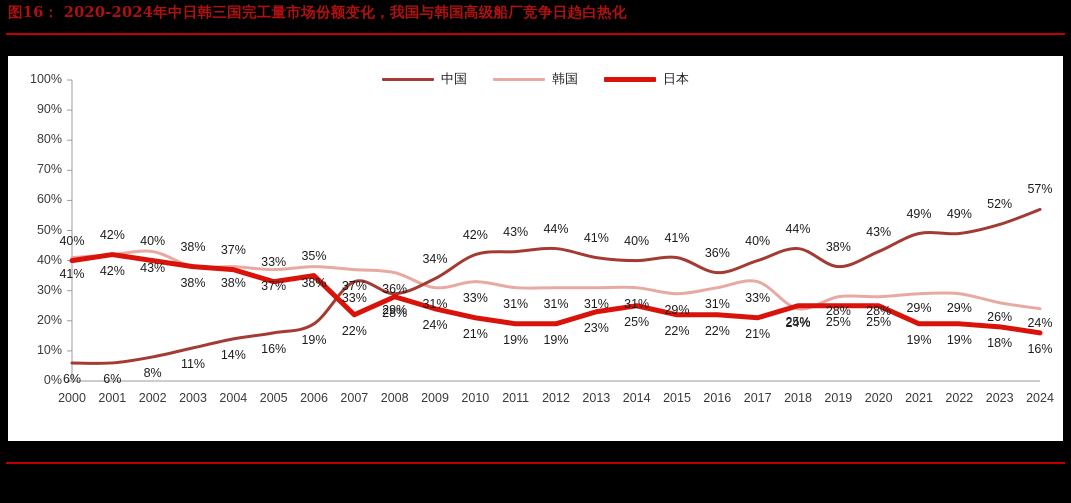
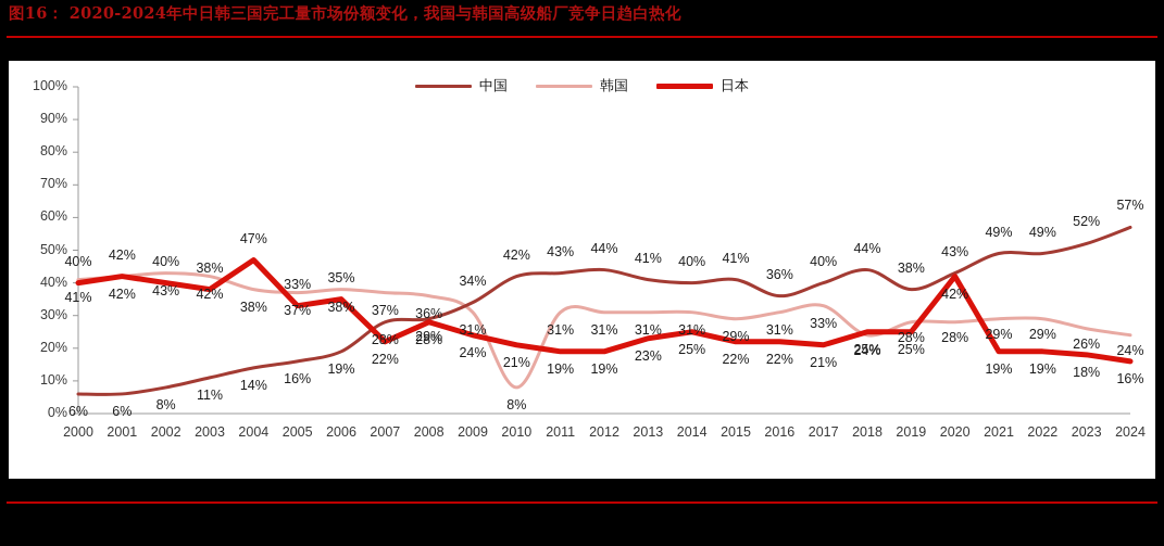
韩国/2003: 38% -> 42%
日本/2004: 37% -> 47%
中国/2007: 33% -> 28%
韩国/2010: 33% -> 8%
日本/2020: 25% -> 42%
